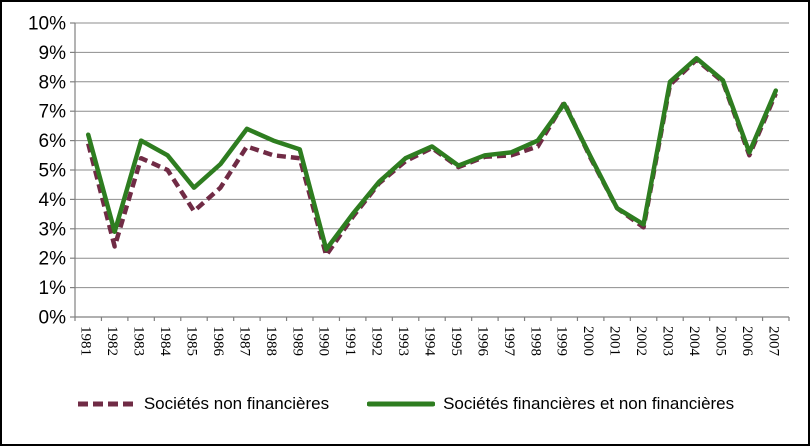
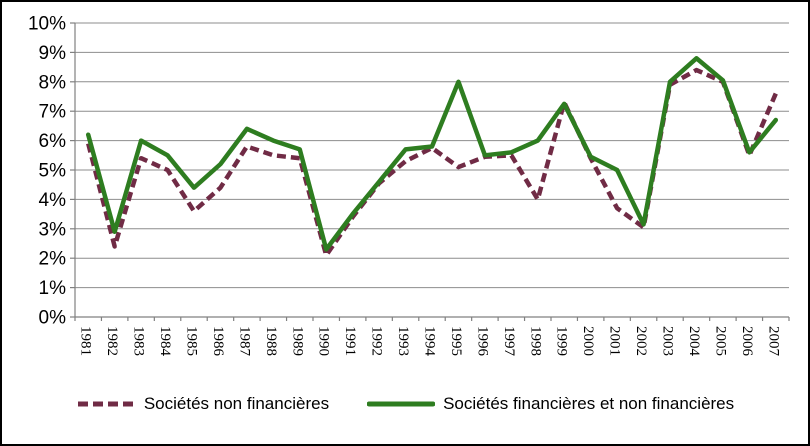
Sociétés financières et non financières/1993: 5.4% -> 5.7%
Sociétés financières et non financières/1995: 5.2% -> 8.0%
Sociétés non financières/1998: 5.8% -> 4.0%
Sociétés financières et non financières/2001: 3.7% -> 5.0%
Sociétés non financières/2004: 8.8% -> 8.4%
Sociétés financières et non financières/2007: 7.7% -> 6.7%
